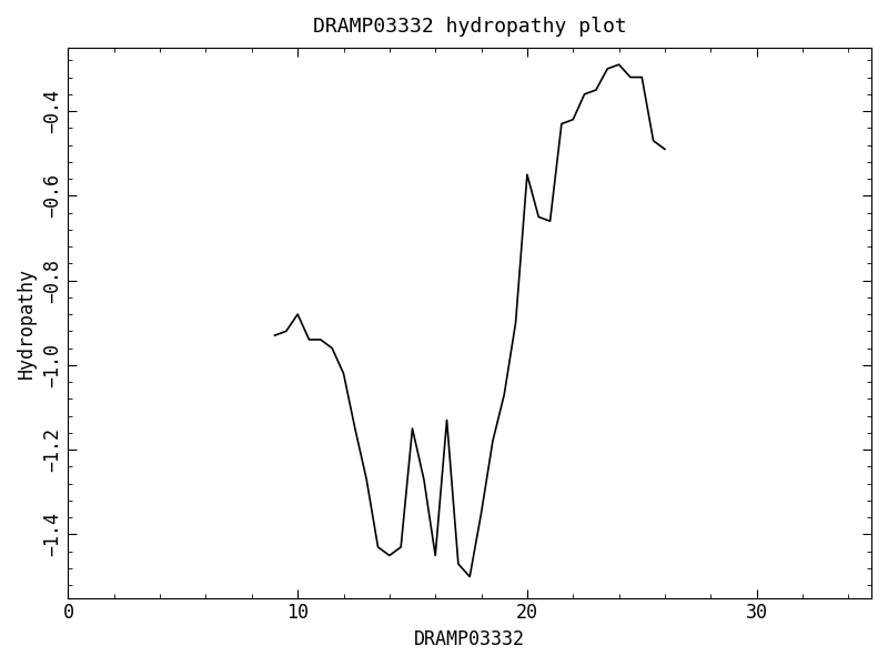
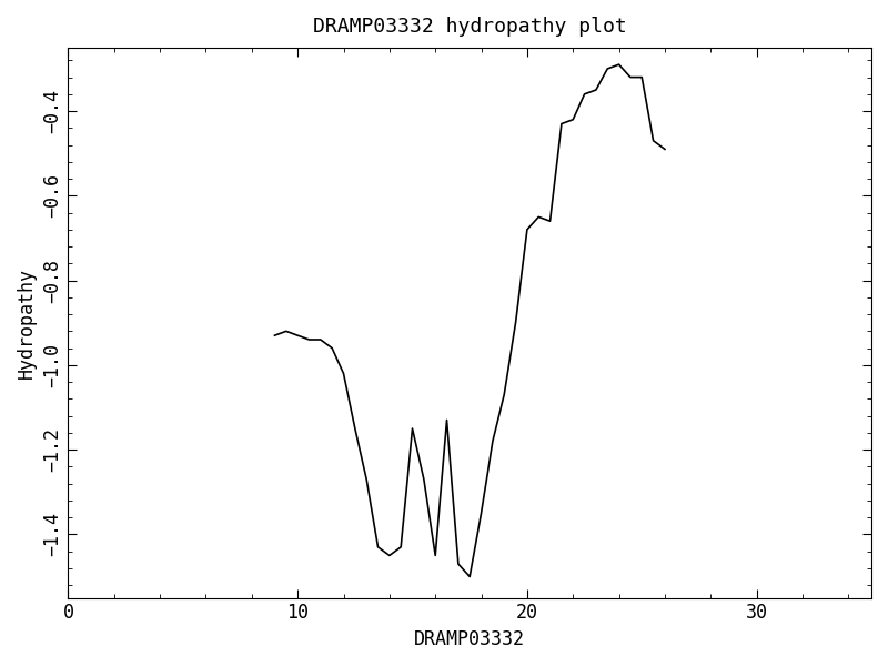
10: -0.88 -> -0.93
20: -0.55 -> -0.68
